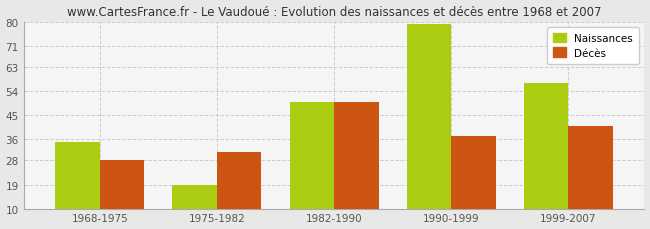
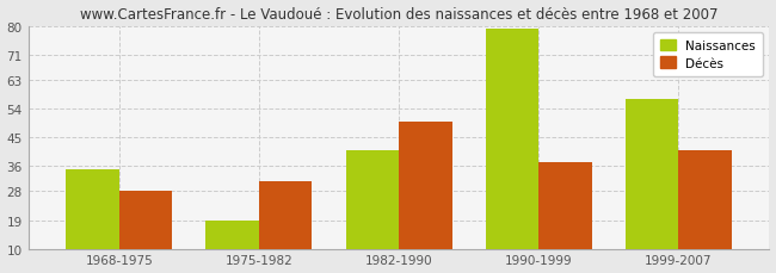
Naissances/1982-1990: 50 -> 41
